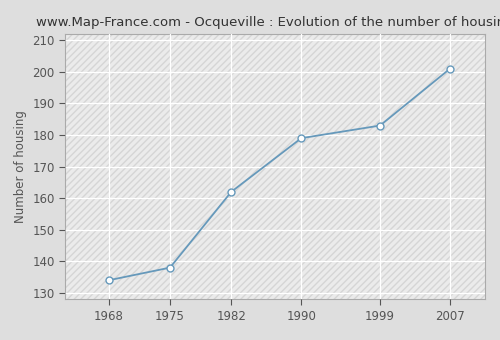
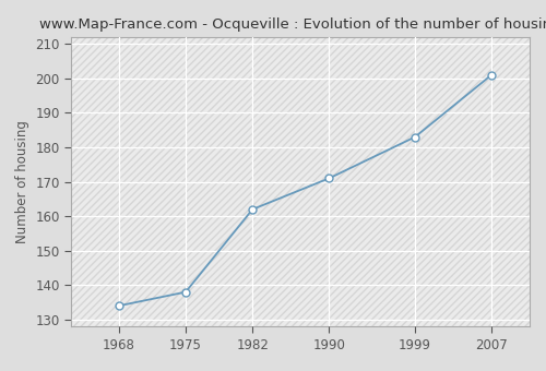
1990: 179 -> 171
